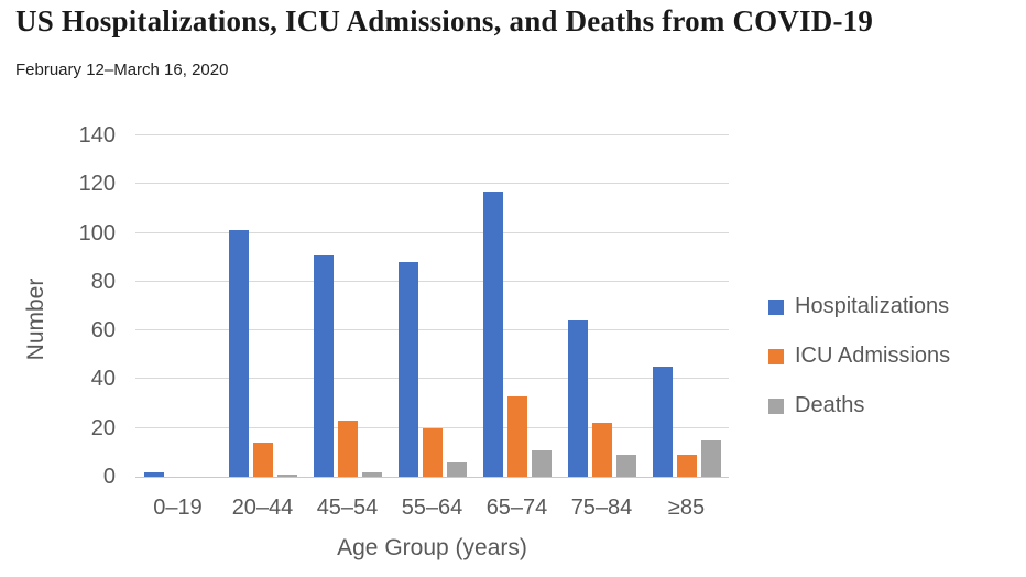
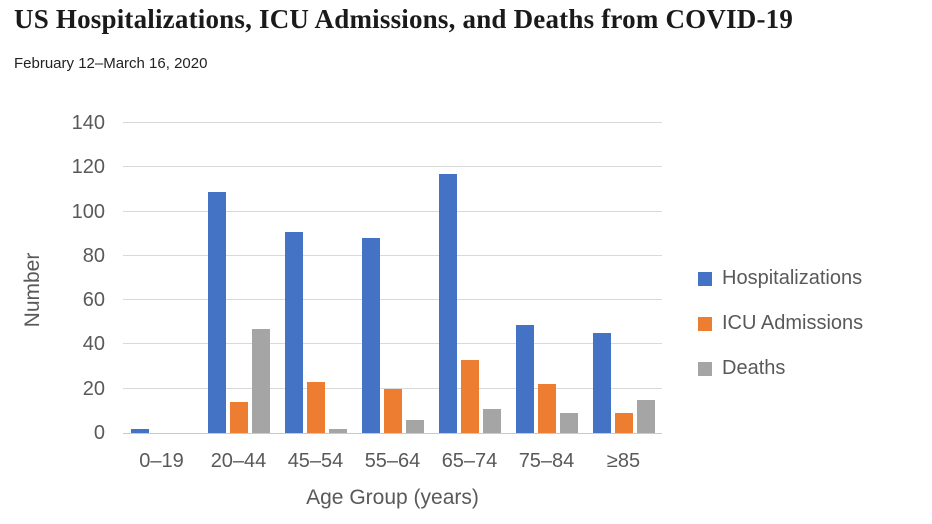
Hospitalizations/20–44: 101 -> 109
Deaths/20–44: 1 -> 47
Hospitalizations/75–84: 64 -> 49
